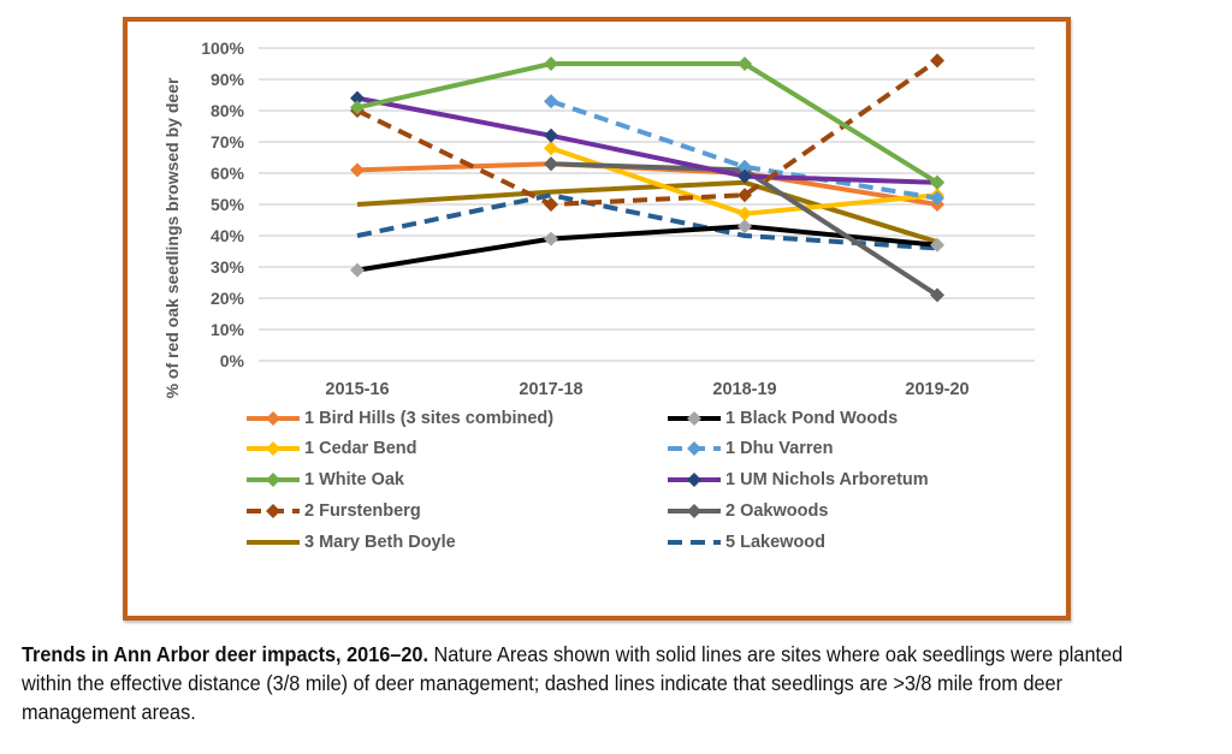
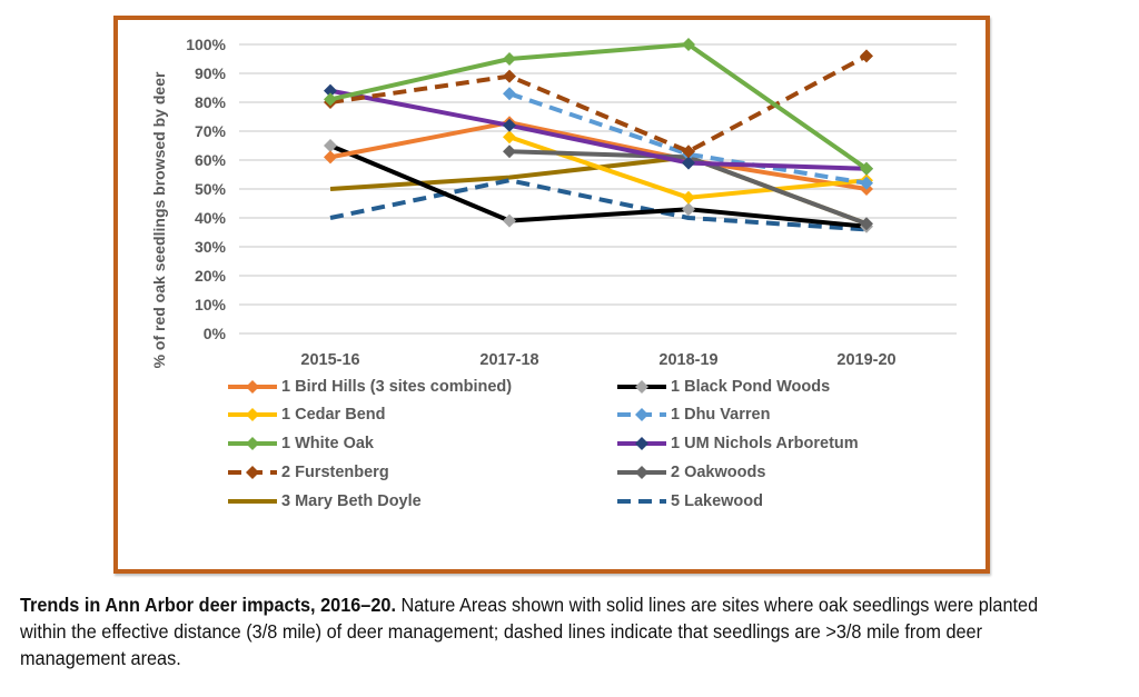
1 Black Pond Woods/2015-16: 29% -> 65%
1 Bird Hills (3 sites combined)/2017-18: 63% -> 73%
2 Furstenberg/2017-18: 50% -> 89%
1 White Oak/2018-19: 95% -> 100%
2 Furstenberg/2018-19: 53% -> 63%
3 Mary Beth Doyle/2018-19: 57% -> 61%
2 Oakwoods/2019-20: 21% -> 38%
